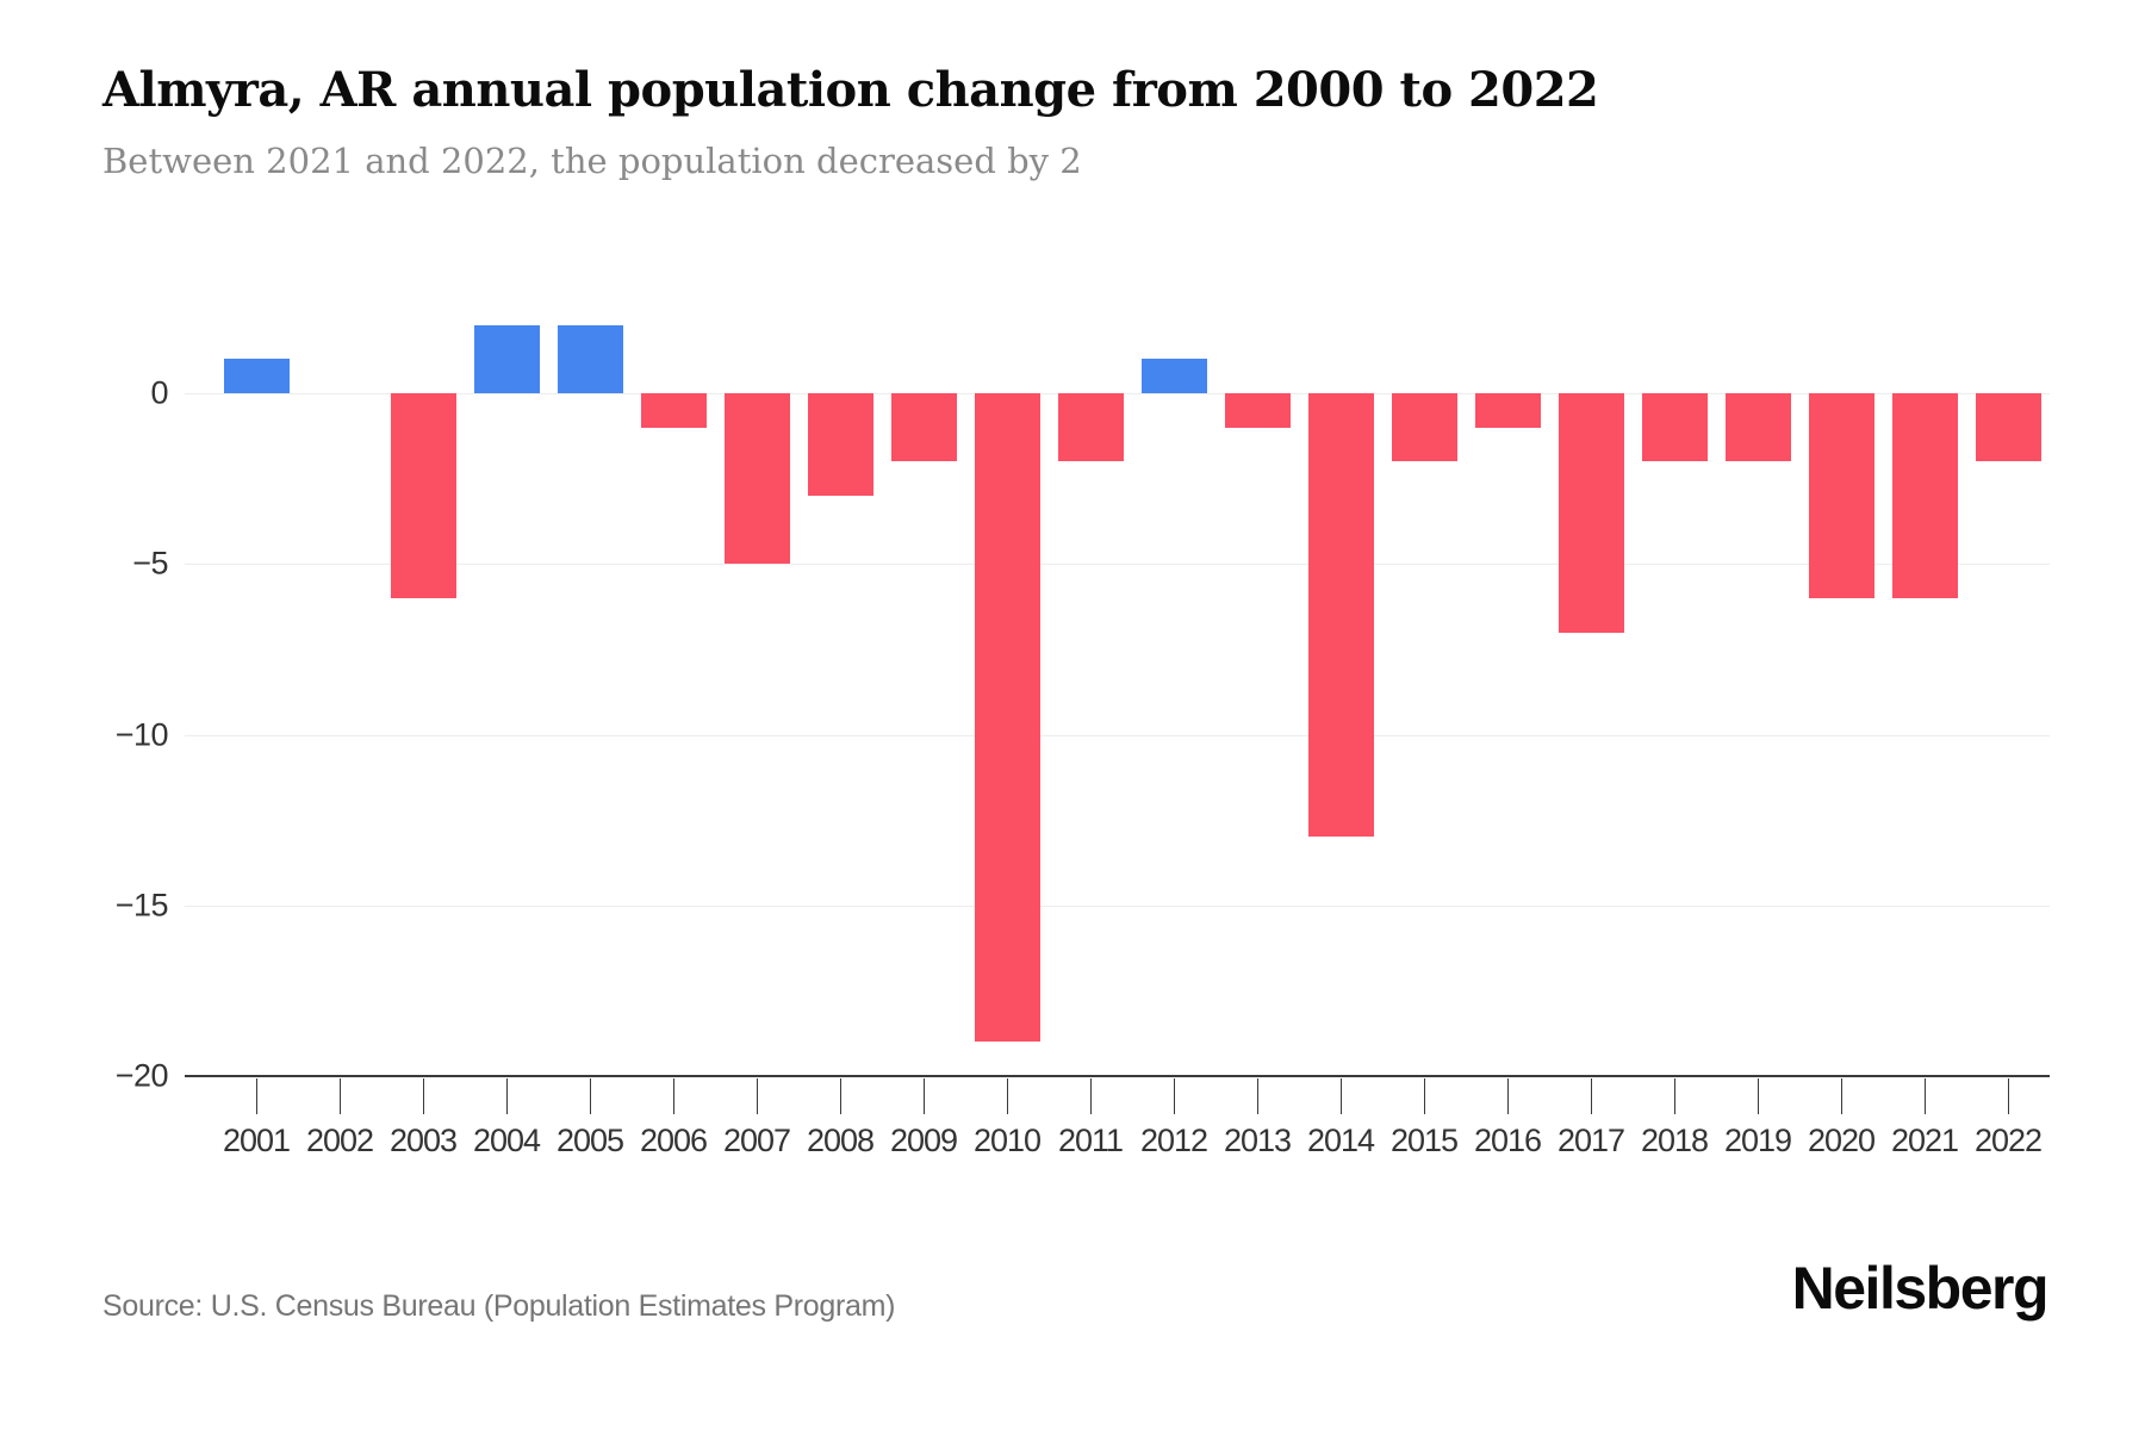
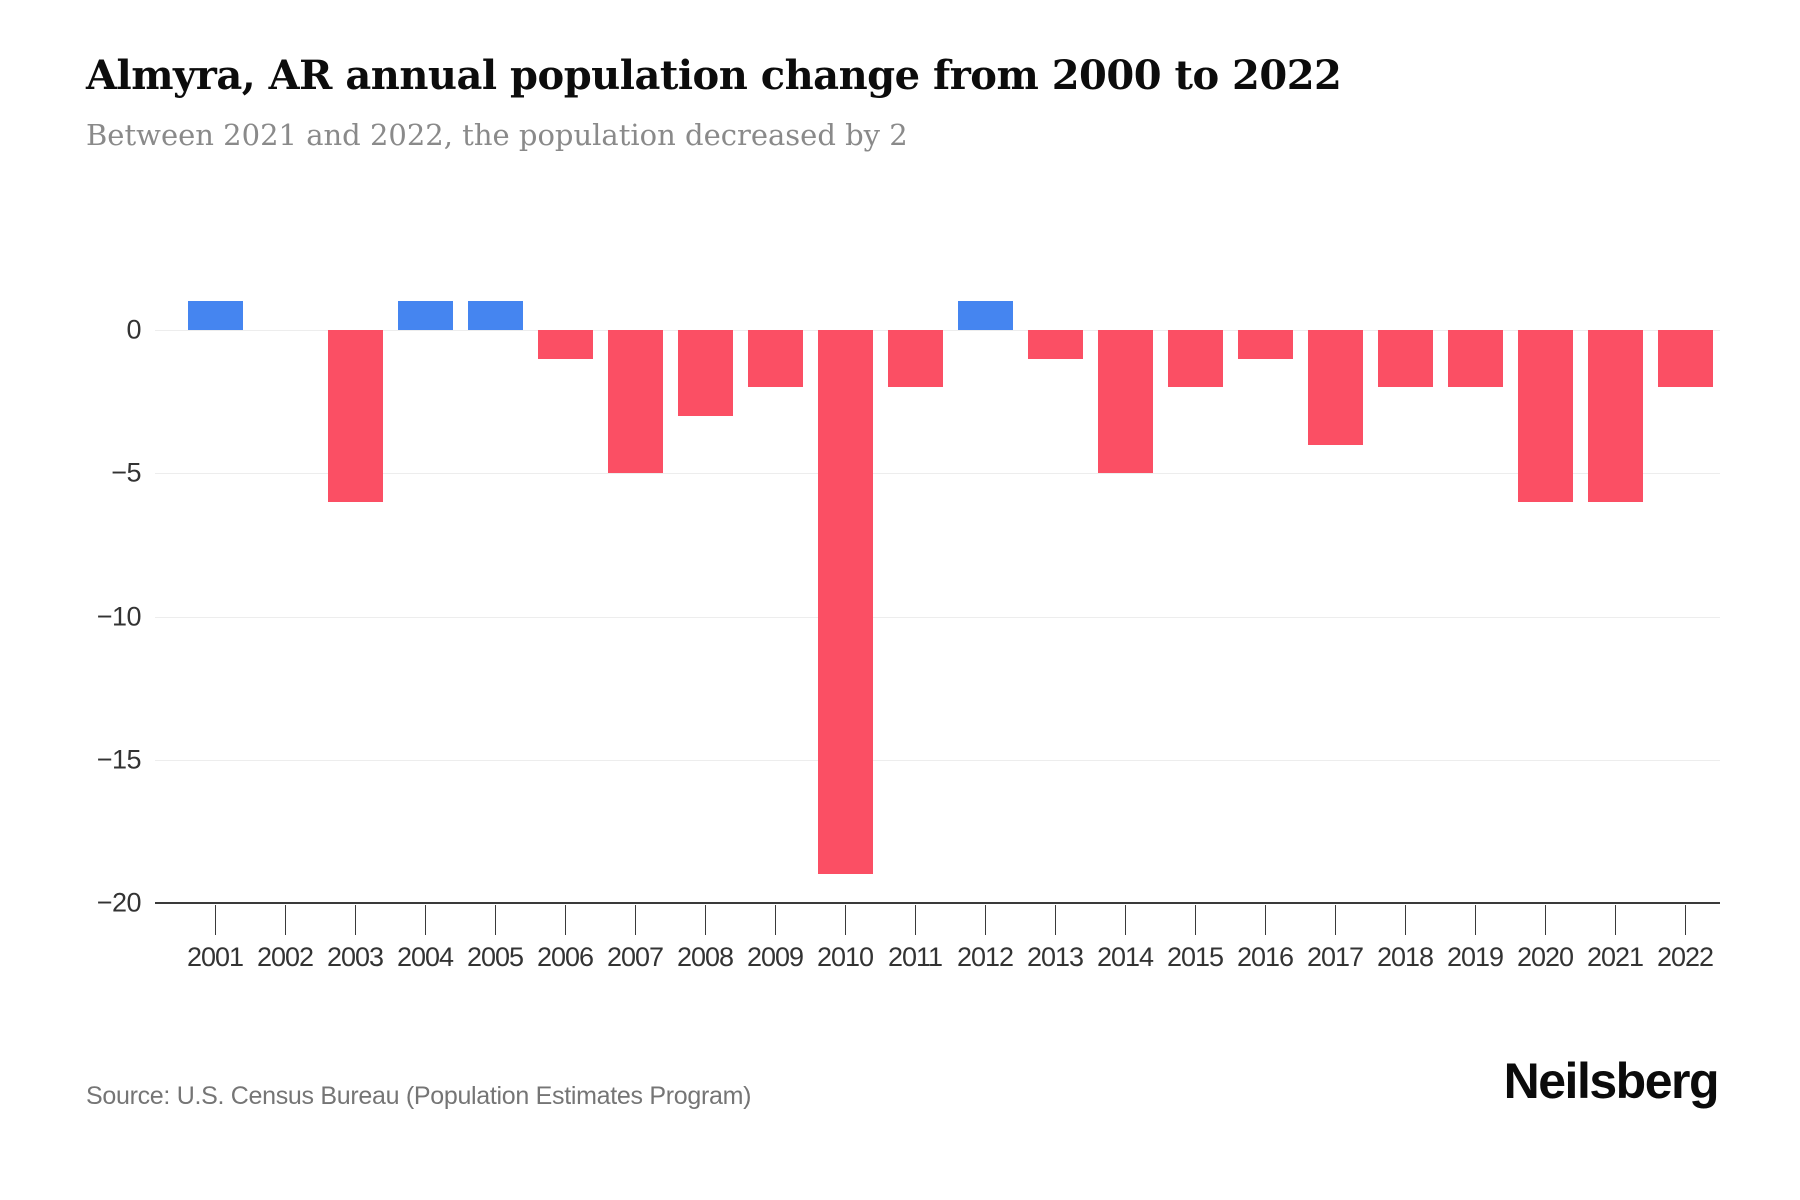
2004: 2 -> 1
2005: 2 -> 1
2014: -13 -> -5
2017: -7 -> -4
